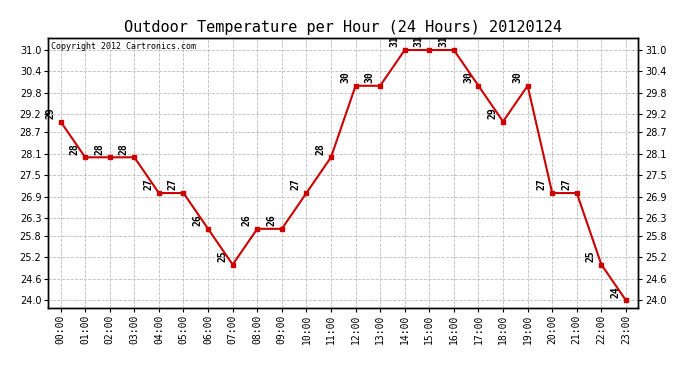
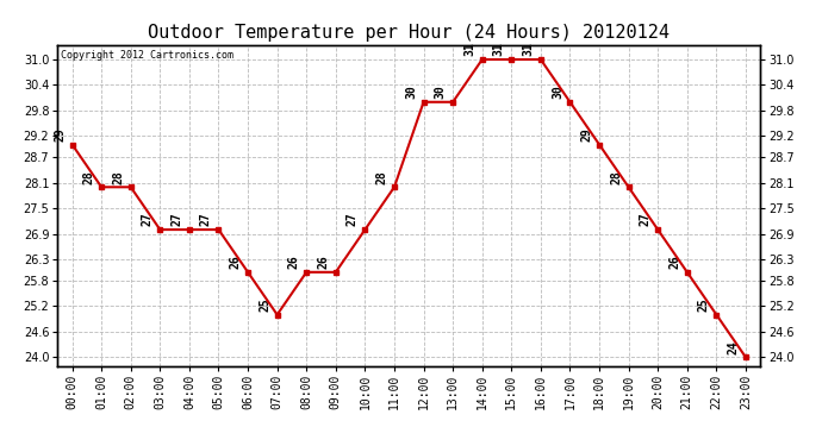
03:00: 28 -> 27
19:00: 30 -> 28
21:00: 27 -> 26
